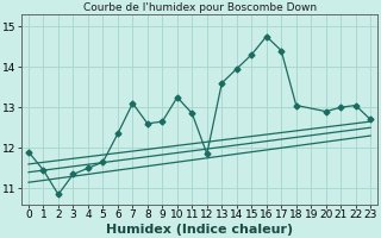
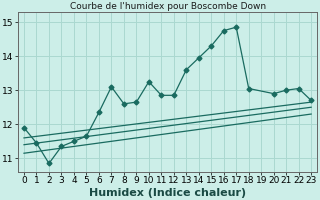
12: 11.85 -> 12.85
17: 14.40 -> 14.85
